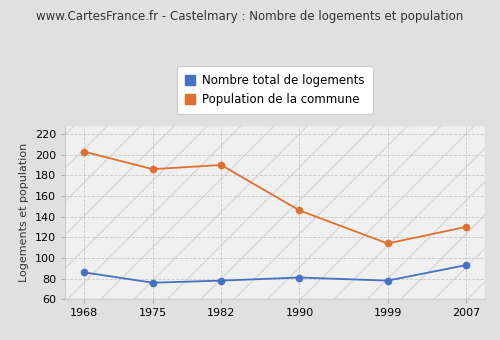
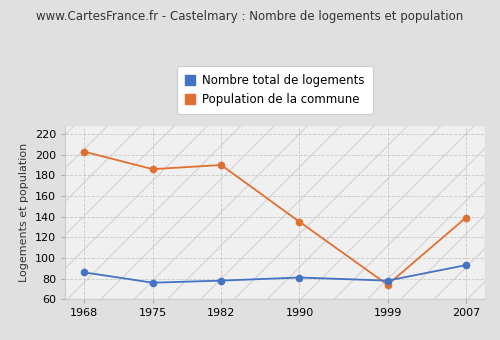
Population de la commune/1990: 146 -> 135
Population de la commune/1999: 114 -> 74
Population de la commune/2007: 130 -> 139
